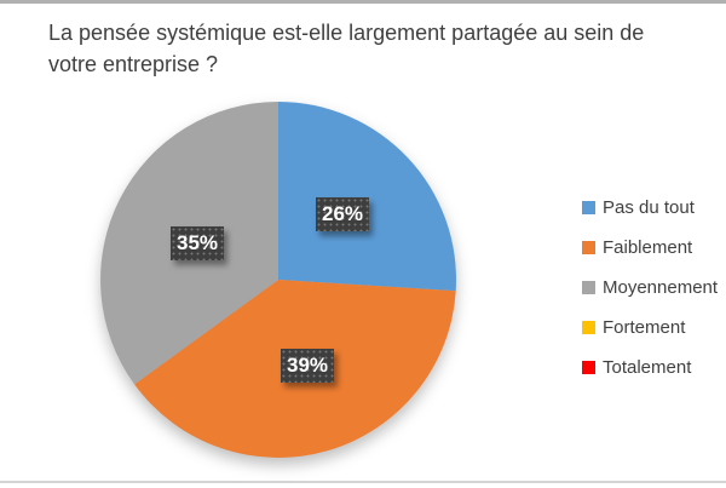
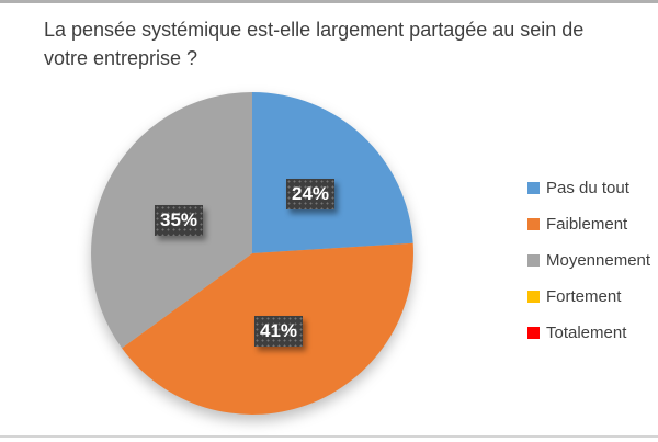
Pas du tout: 26% -> 24%
Faiblement: 39% -> 41%
